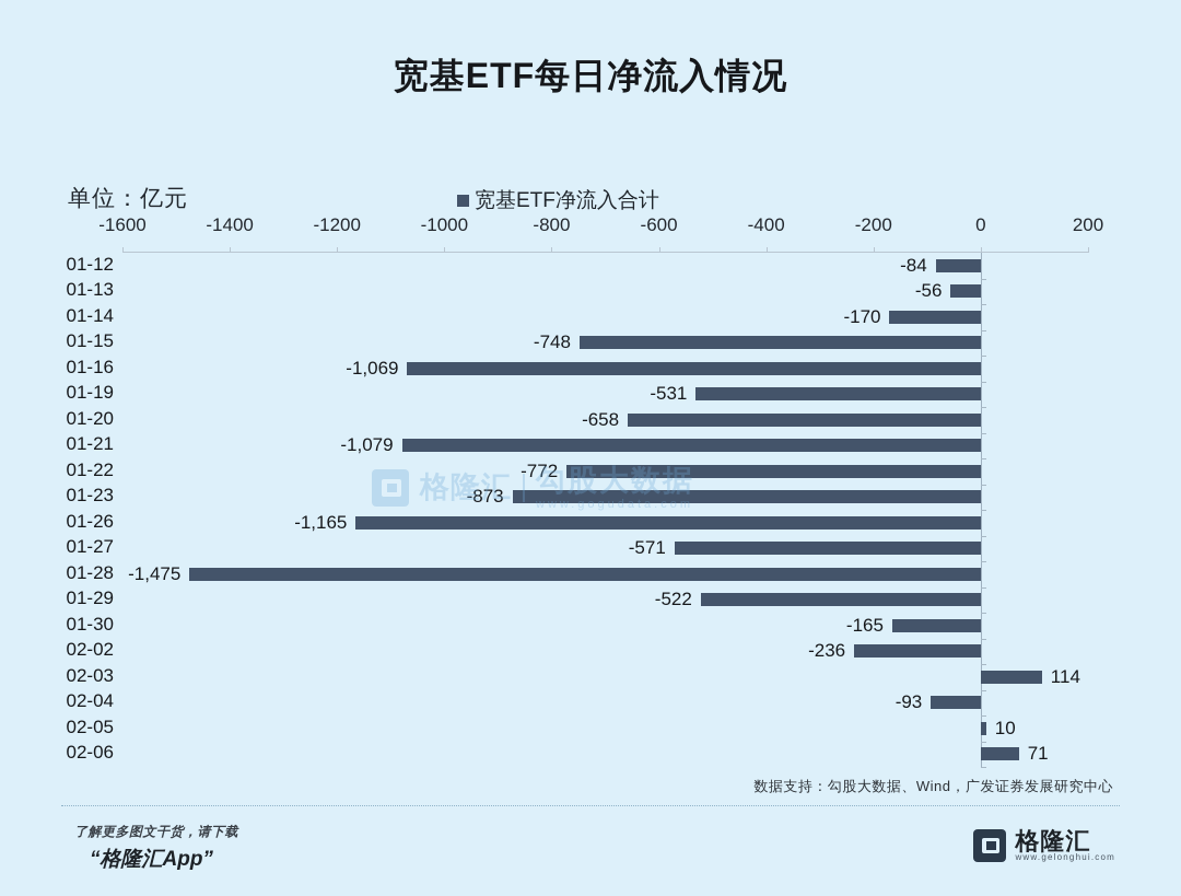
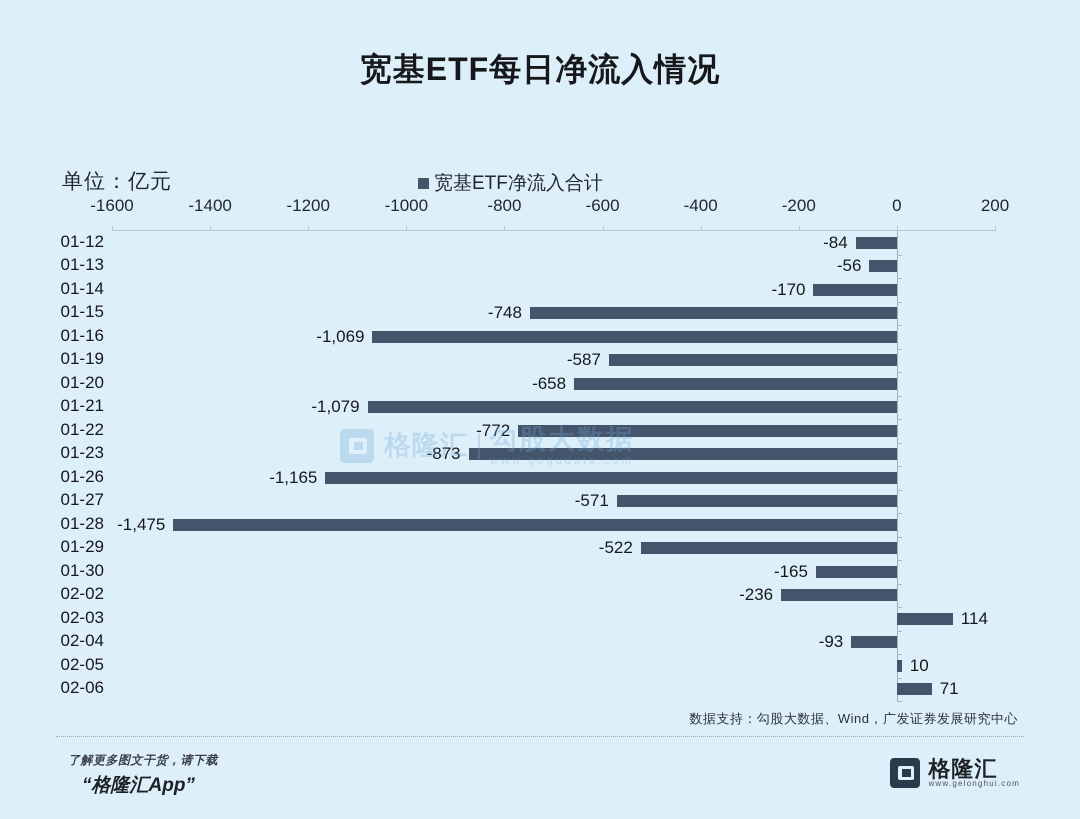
01-19: -531 -> -587
